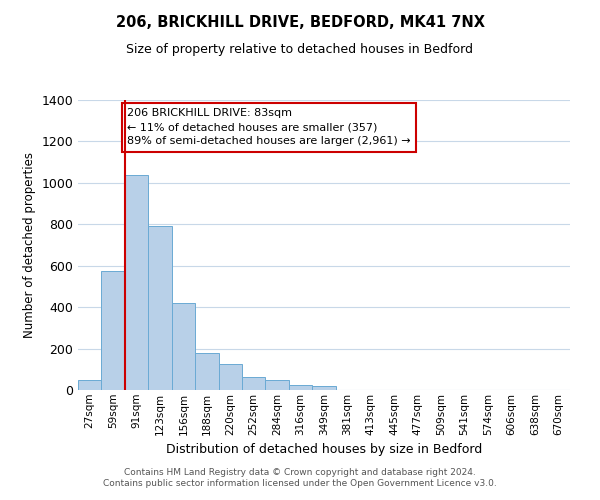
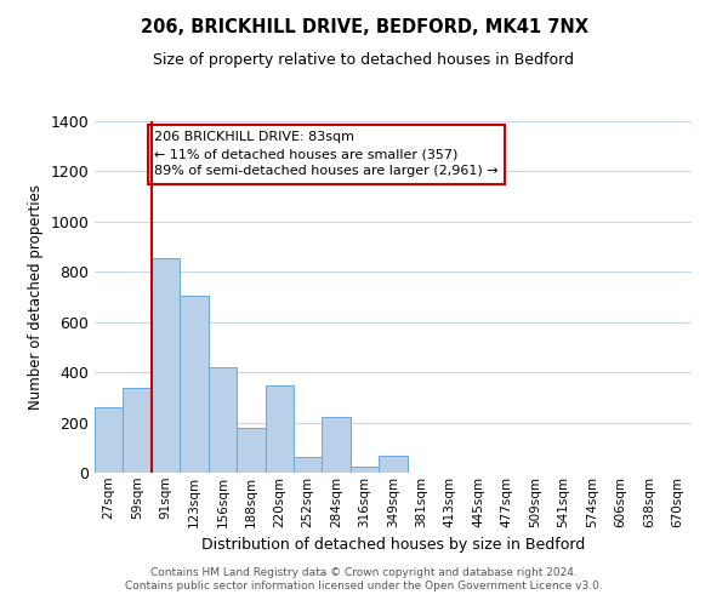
27sqm: 50 -> 260
59sqm: 575 -> 340
91sqm: 1040 -> 855
123sqm: 790 -> 705
220sqm: 125 -> 350
284sqm: 50 -> 220
349sqm: 20 -> 70
